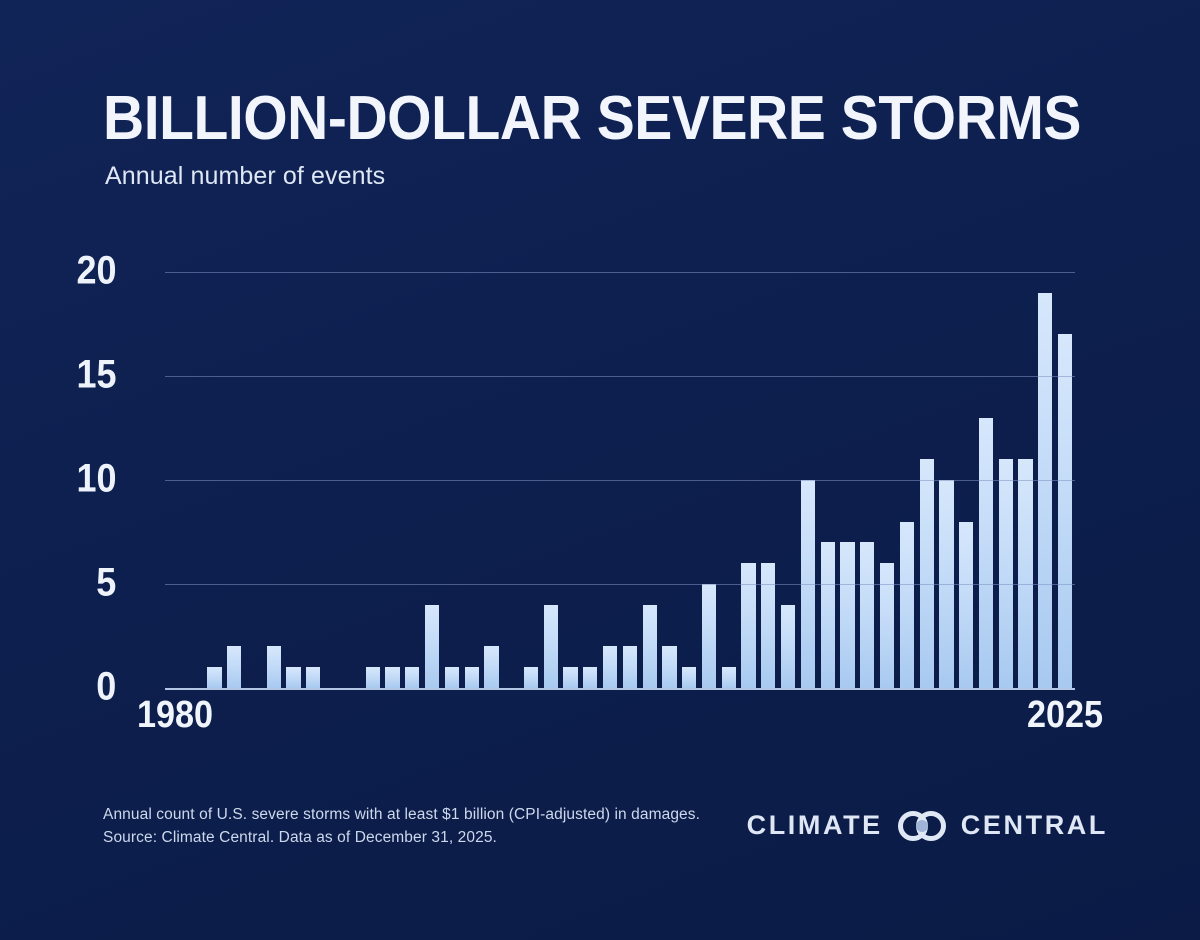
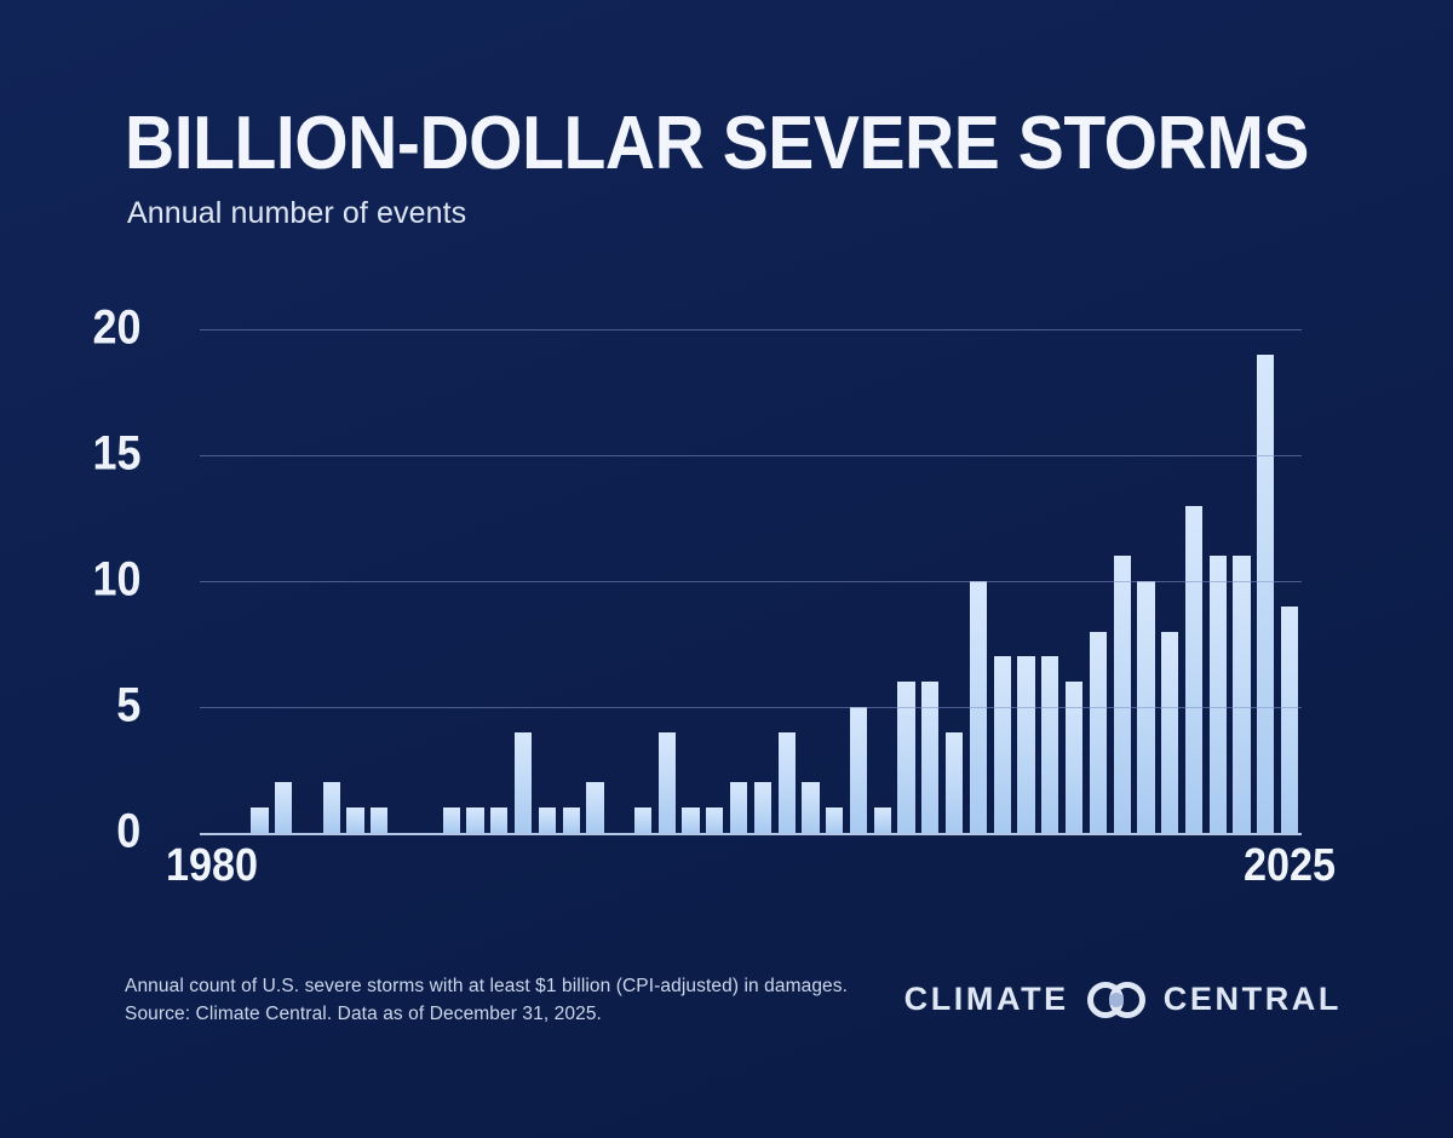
2025: 17 -> 9
